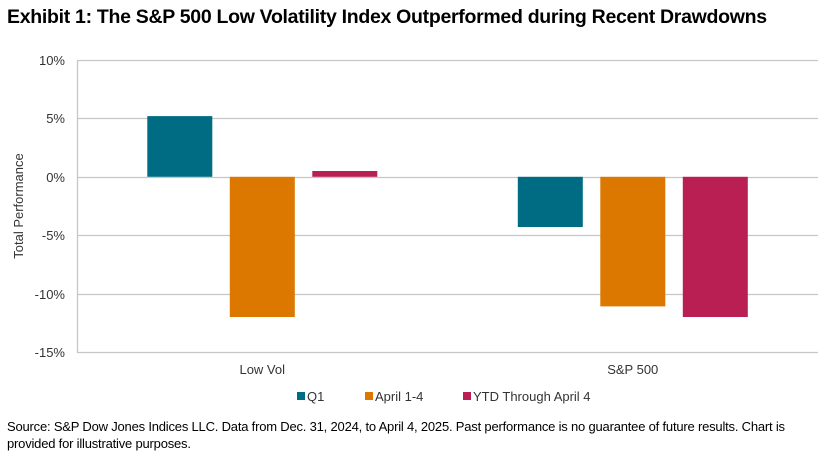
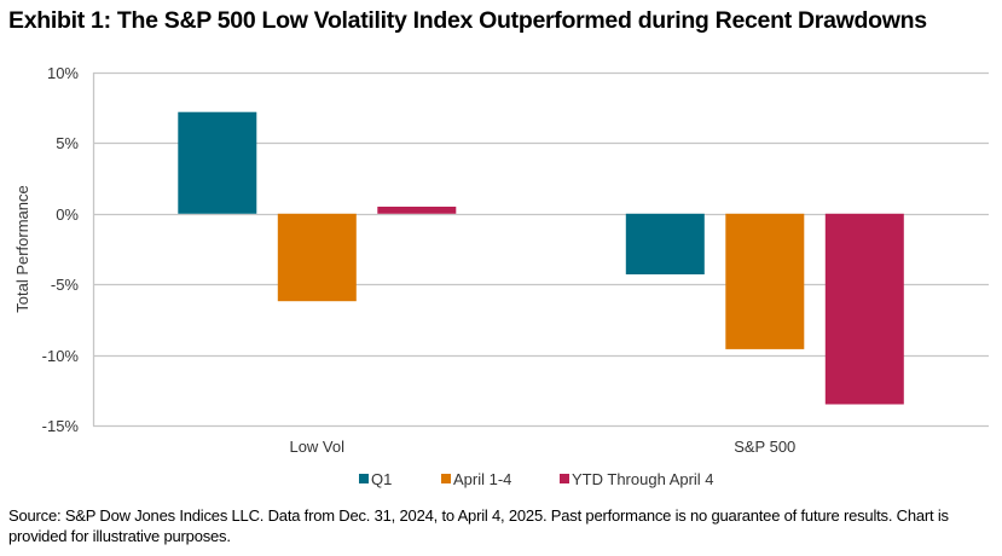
Q1/Low Vol: 5.2% -> 7.2%
April 1-4/Low Vol: -12.0% -> -6.2%
April 1-4/S&P 500: -11.1% -> -9.6%
YTD Through April 4/S&P 500: -12.0% -> -13.5%
